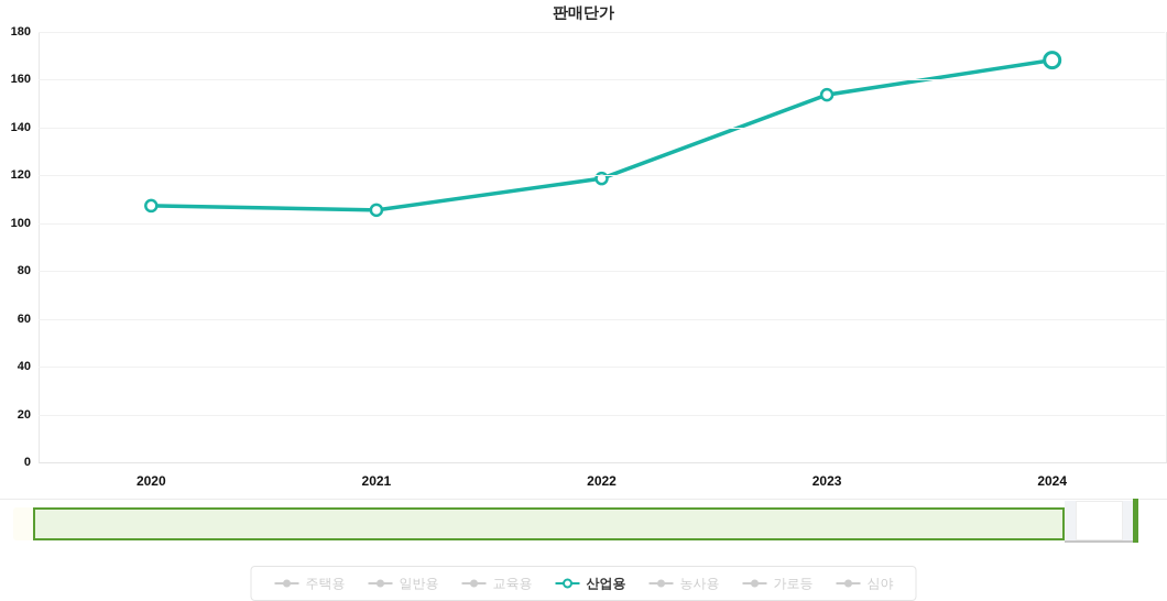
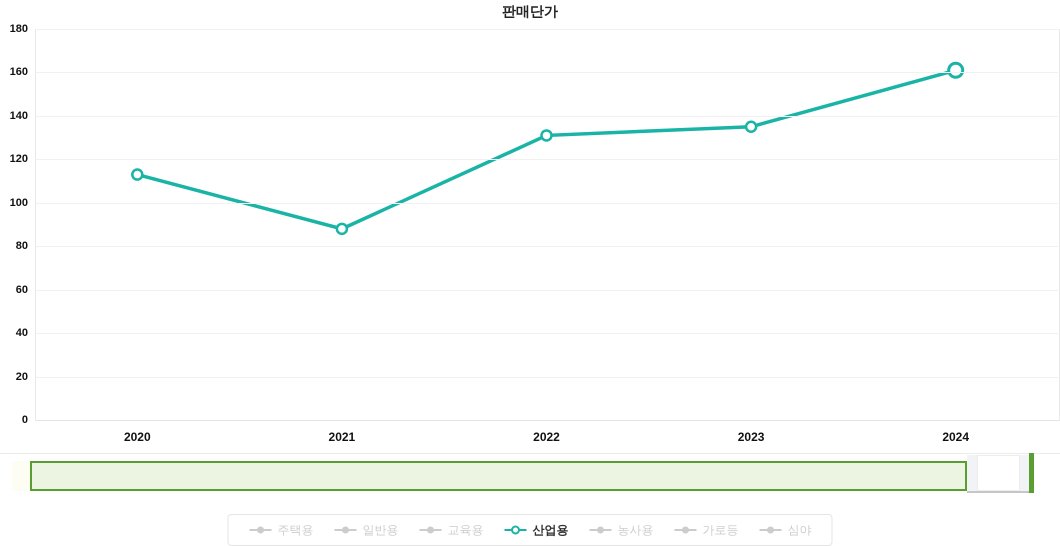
2020: 107 -> 113
2021: 106 -> 88
2022: 119 -> 131
2023: 154 -> 135
2024: 168 -> 161
